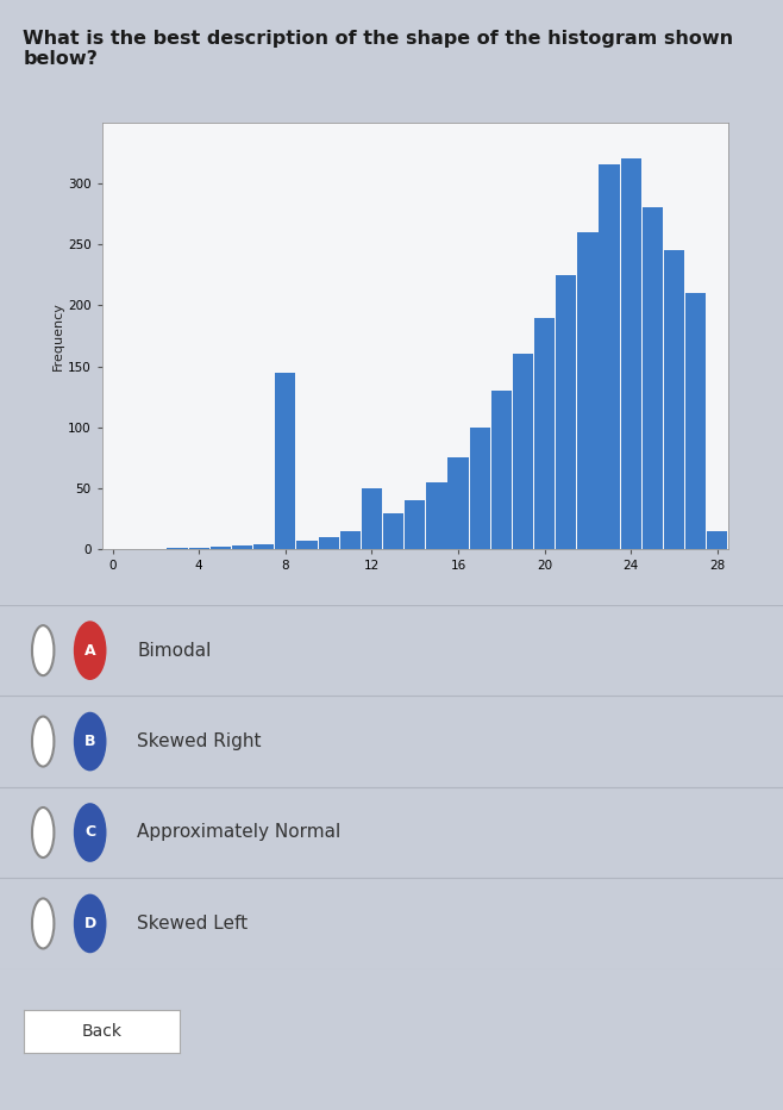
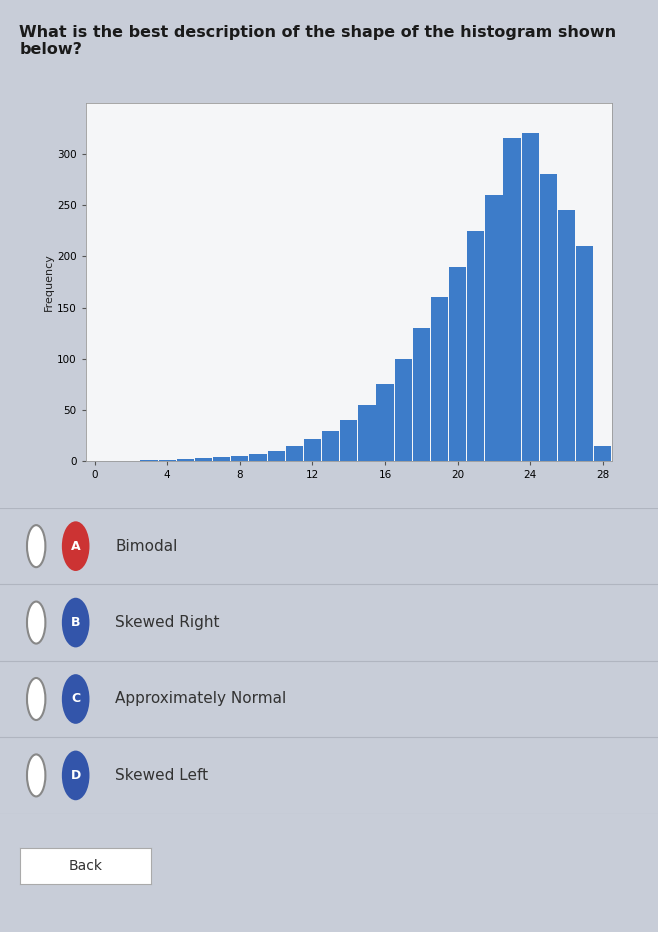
8: 145 -> 5
12: 50 -> 22
